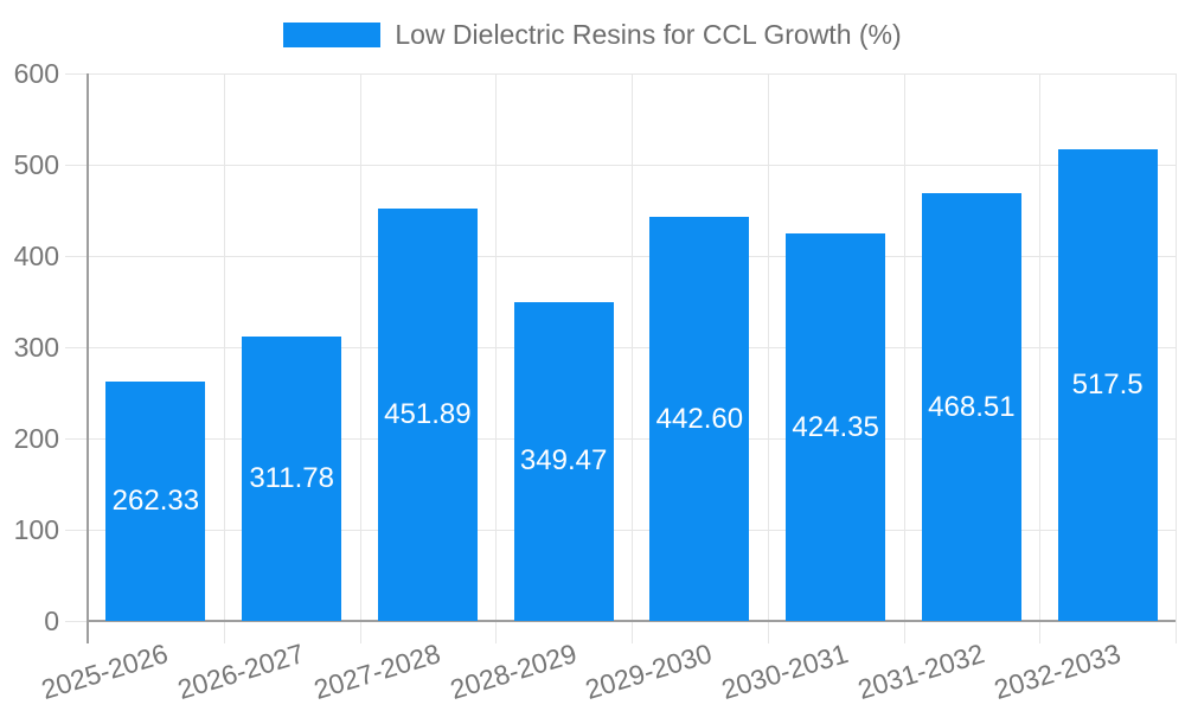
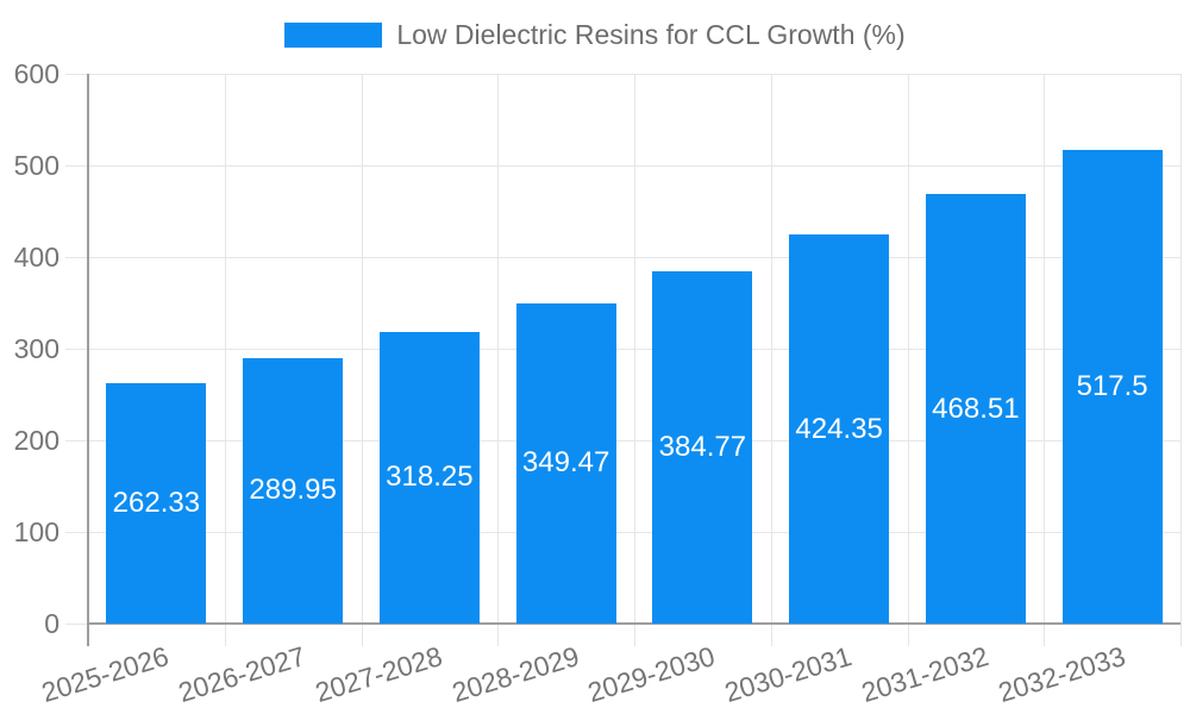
2026-2027: 311.78 -> 289.95
2027-2028: 451.89 -> 318.25
2029-2030: 442.60 -> 384.77
